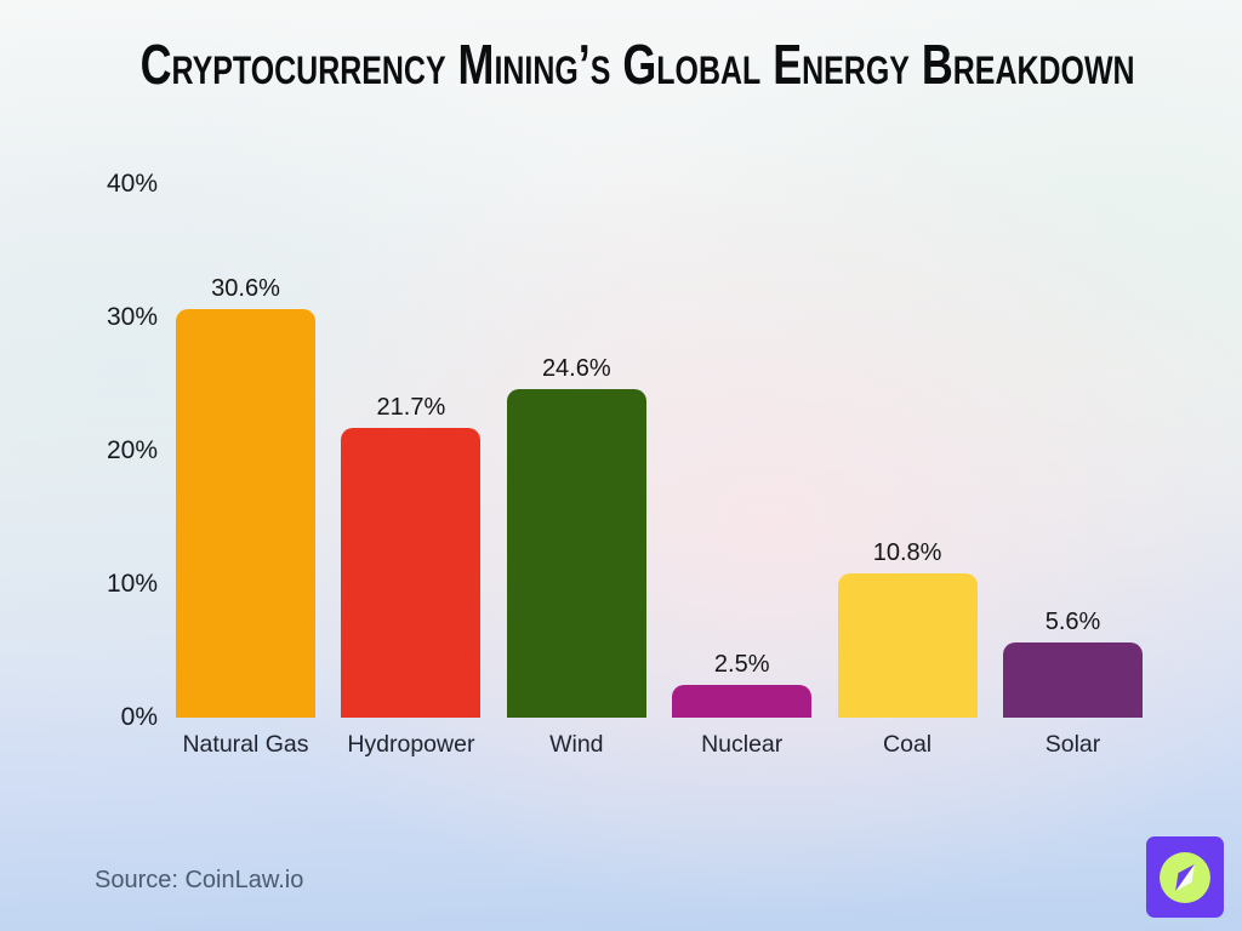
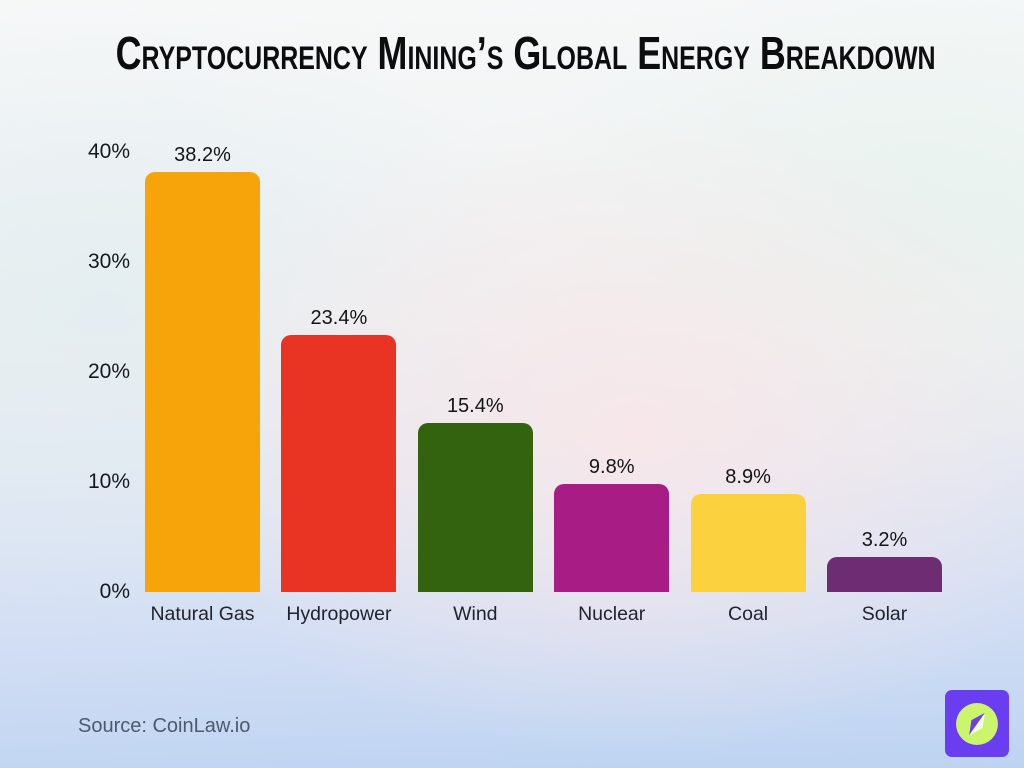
Natural Gas: 30.6% -> 38.2%
Hydropower: 21.7% -> 23.4%
Wind: 24.6% -> 15.4%
Nuclear: 2.5% -> 9.8%
Coal: 10.8% -> 8.9%
Solar: 5.6% -> 3.2%
